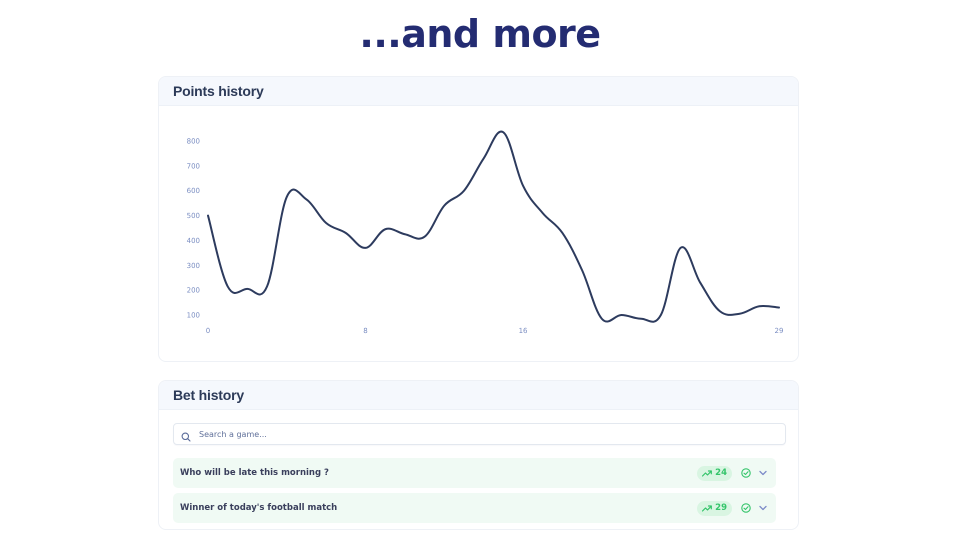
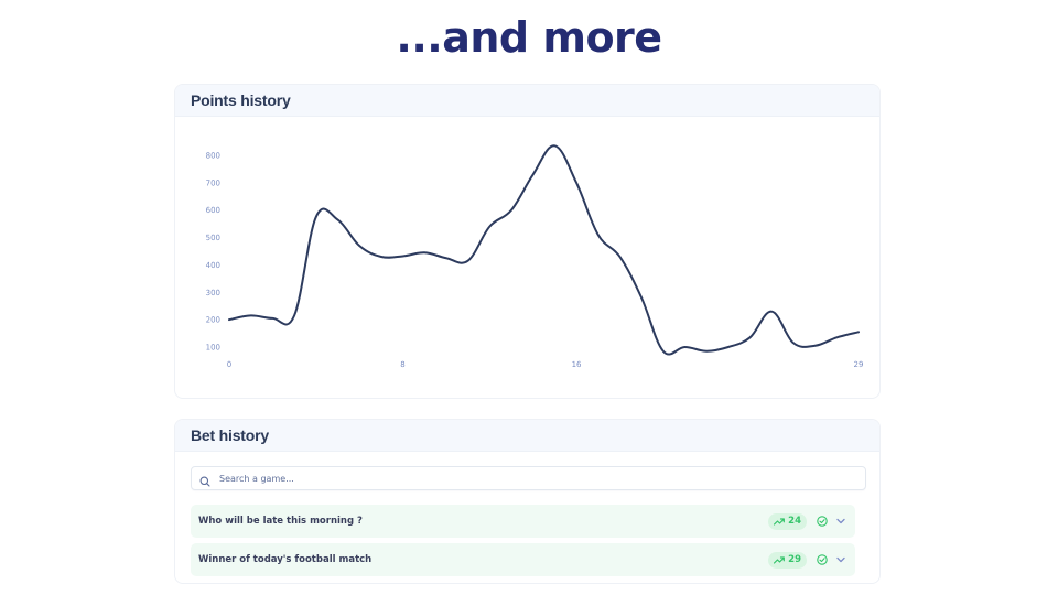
0: 500 -> 200
8: 370 -> 430
16: 620 -> 700
24: 370 -> 140
29: 130 -> 160
